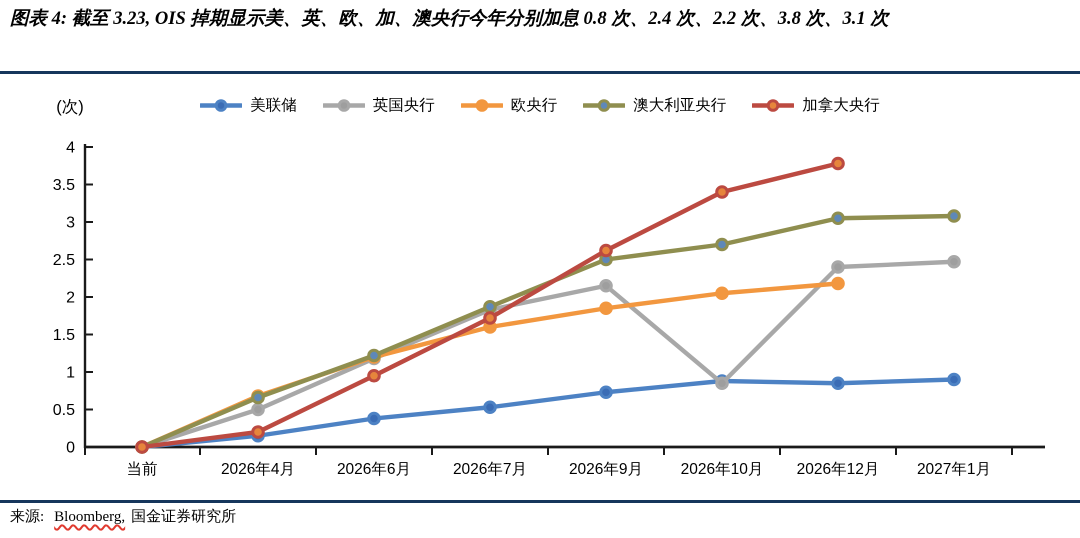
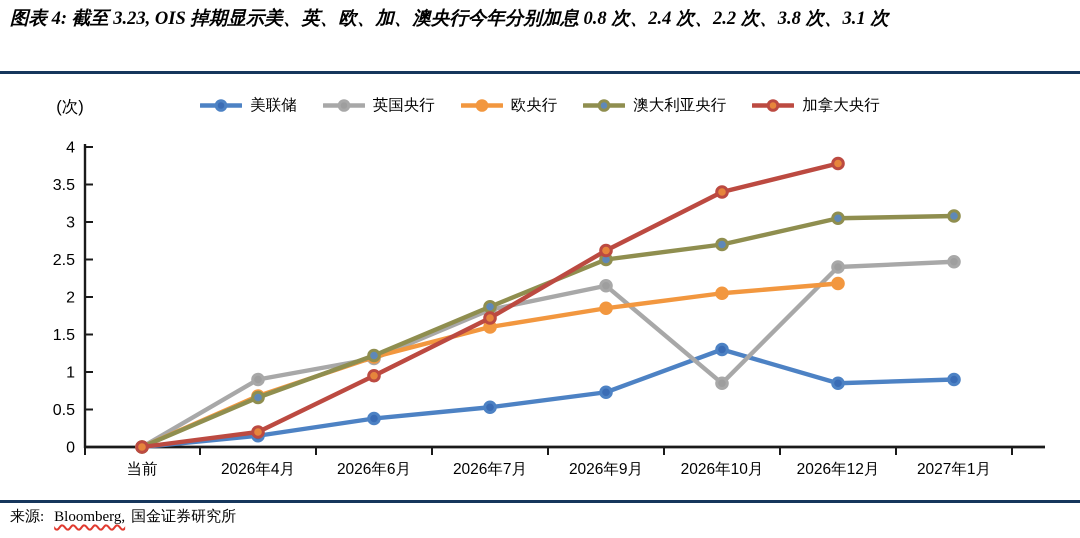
英国央行/2026年4月: 0.5 -> 0.9
美联储/2026年10月: 0.9 -> 1.3
